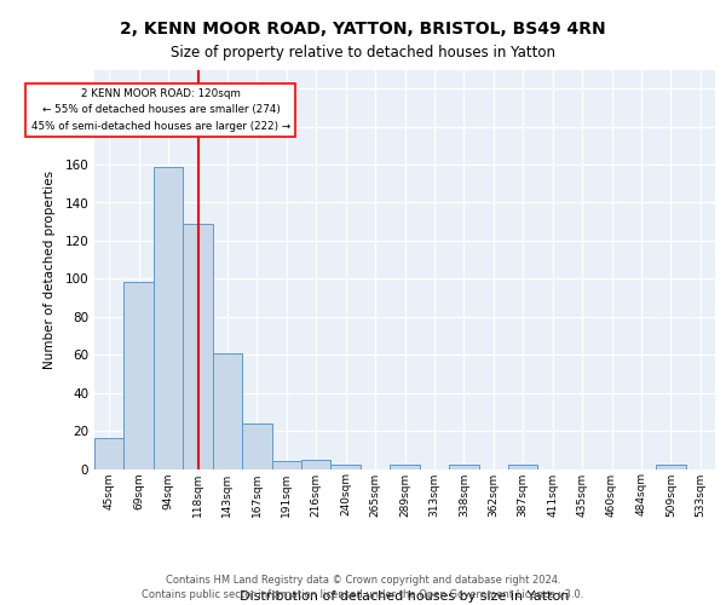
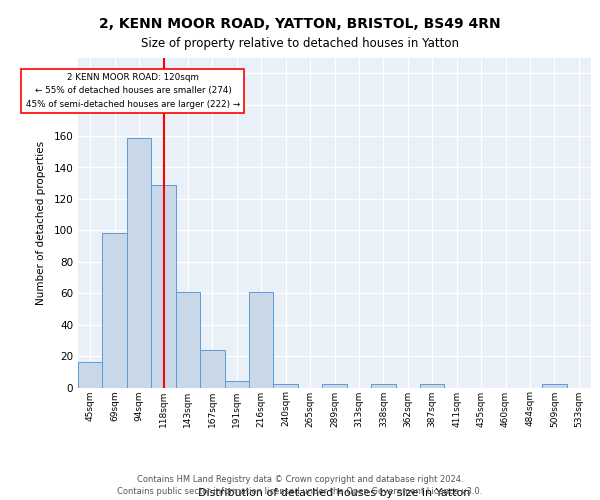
216sqm: 5 -> 61
